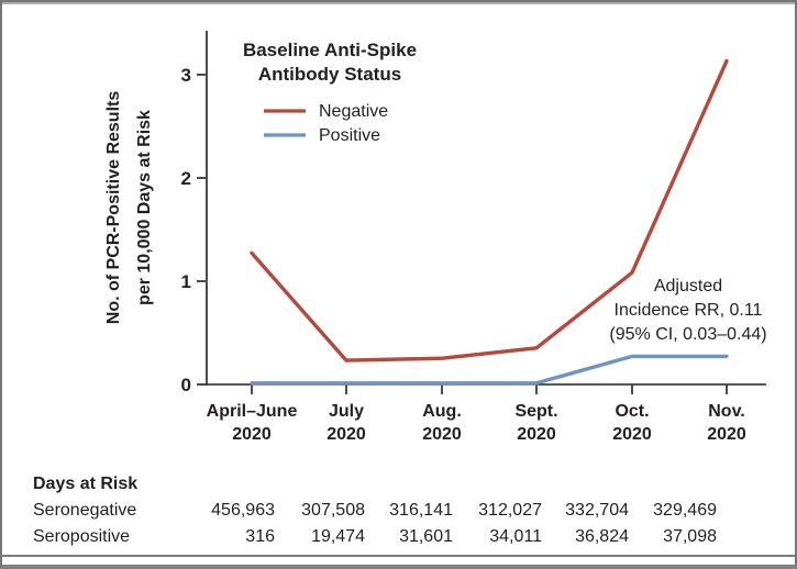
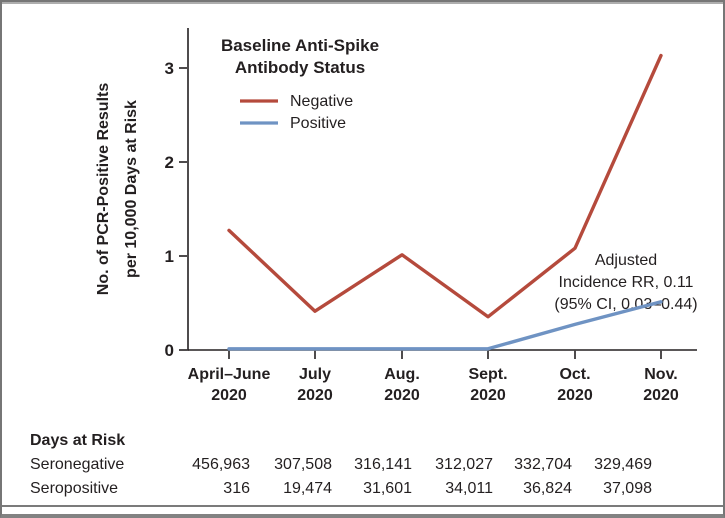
Negative/July 2020: 0.2 -> 0.4
Negative/Aug. 2020: 0.2 -> 1.0
Positive/Nov. 2020: 0.3 -> 0.5
